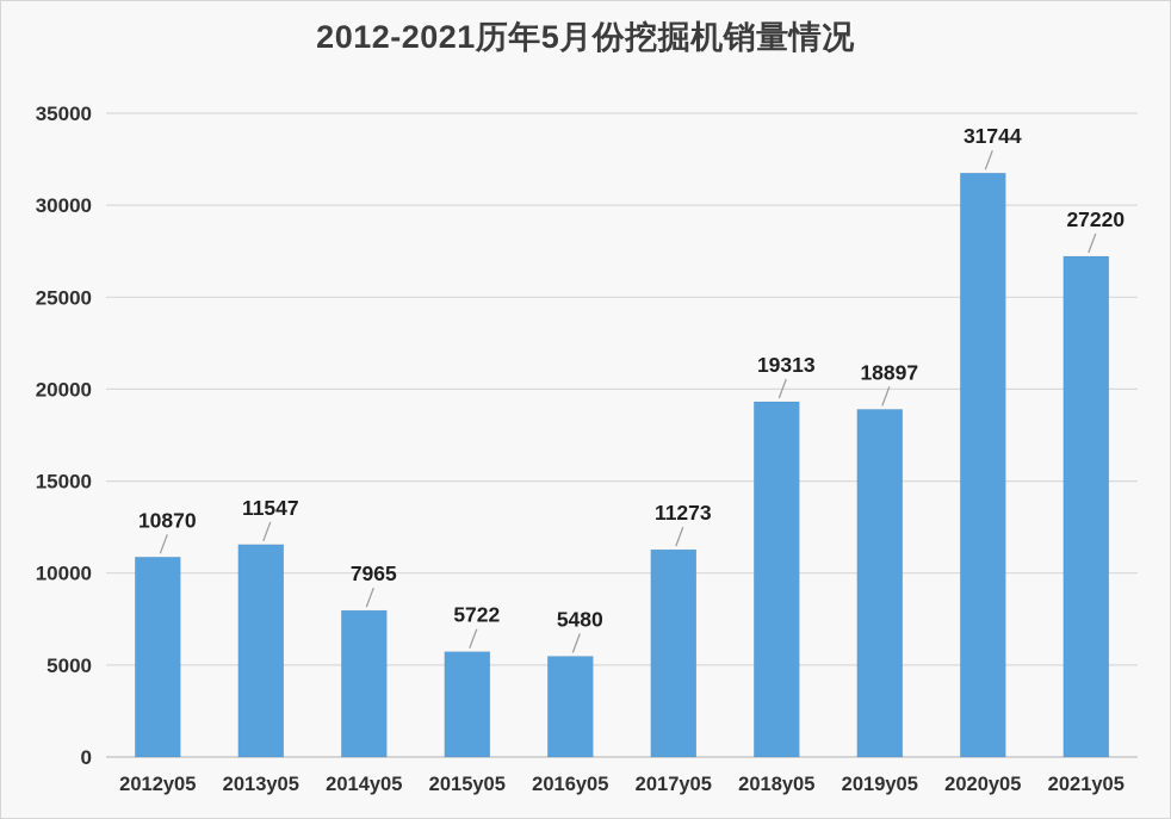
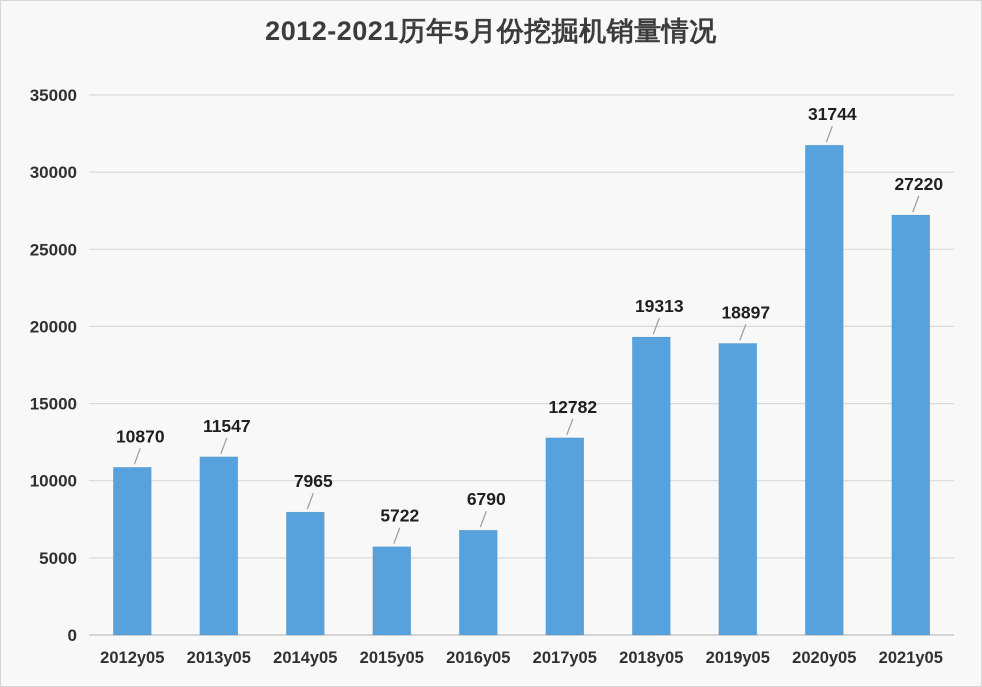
2016y05: 5480 -> 6790
2017y05: 11273 -> 12782
